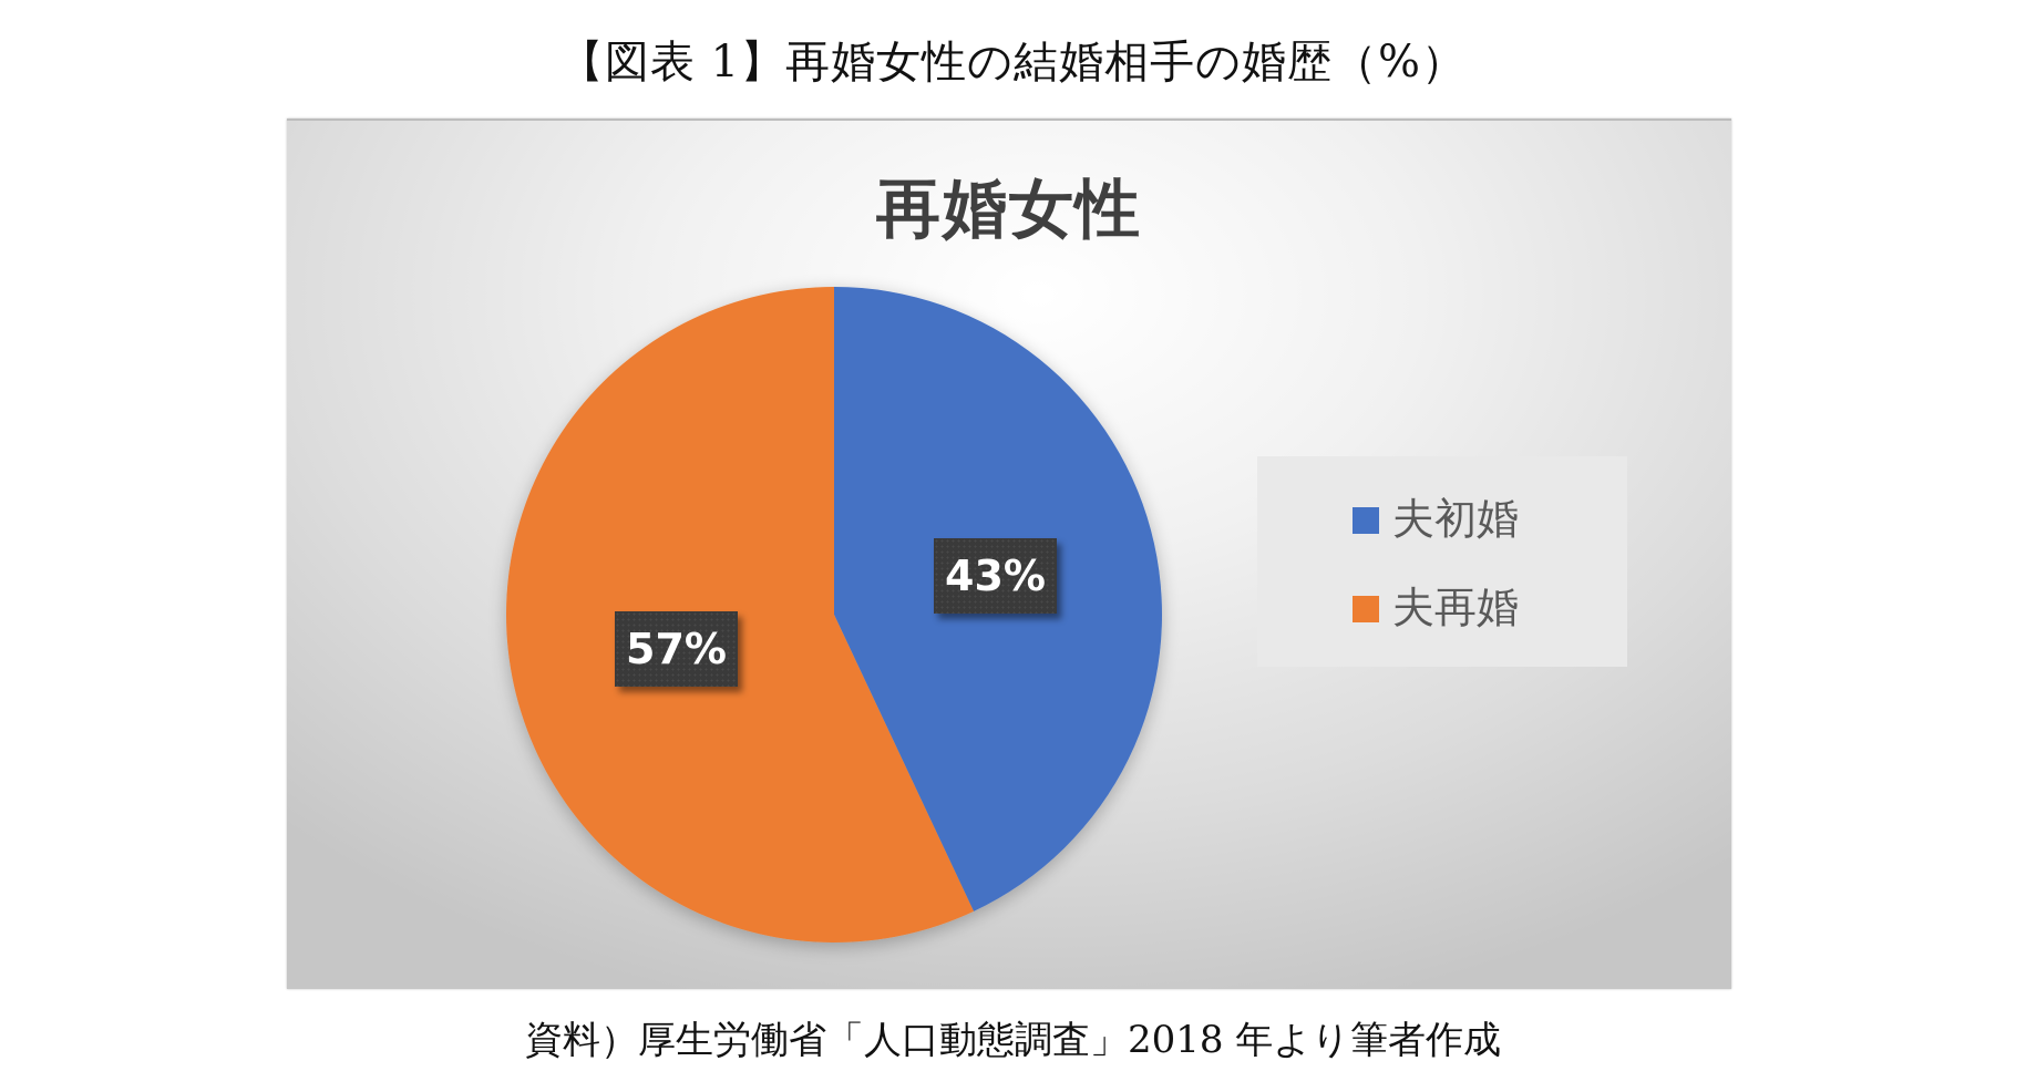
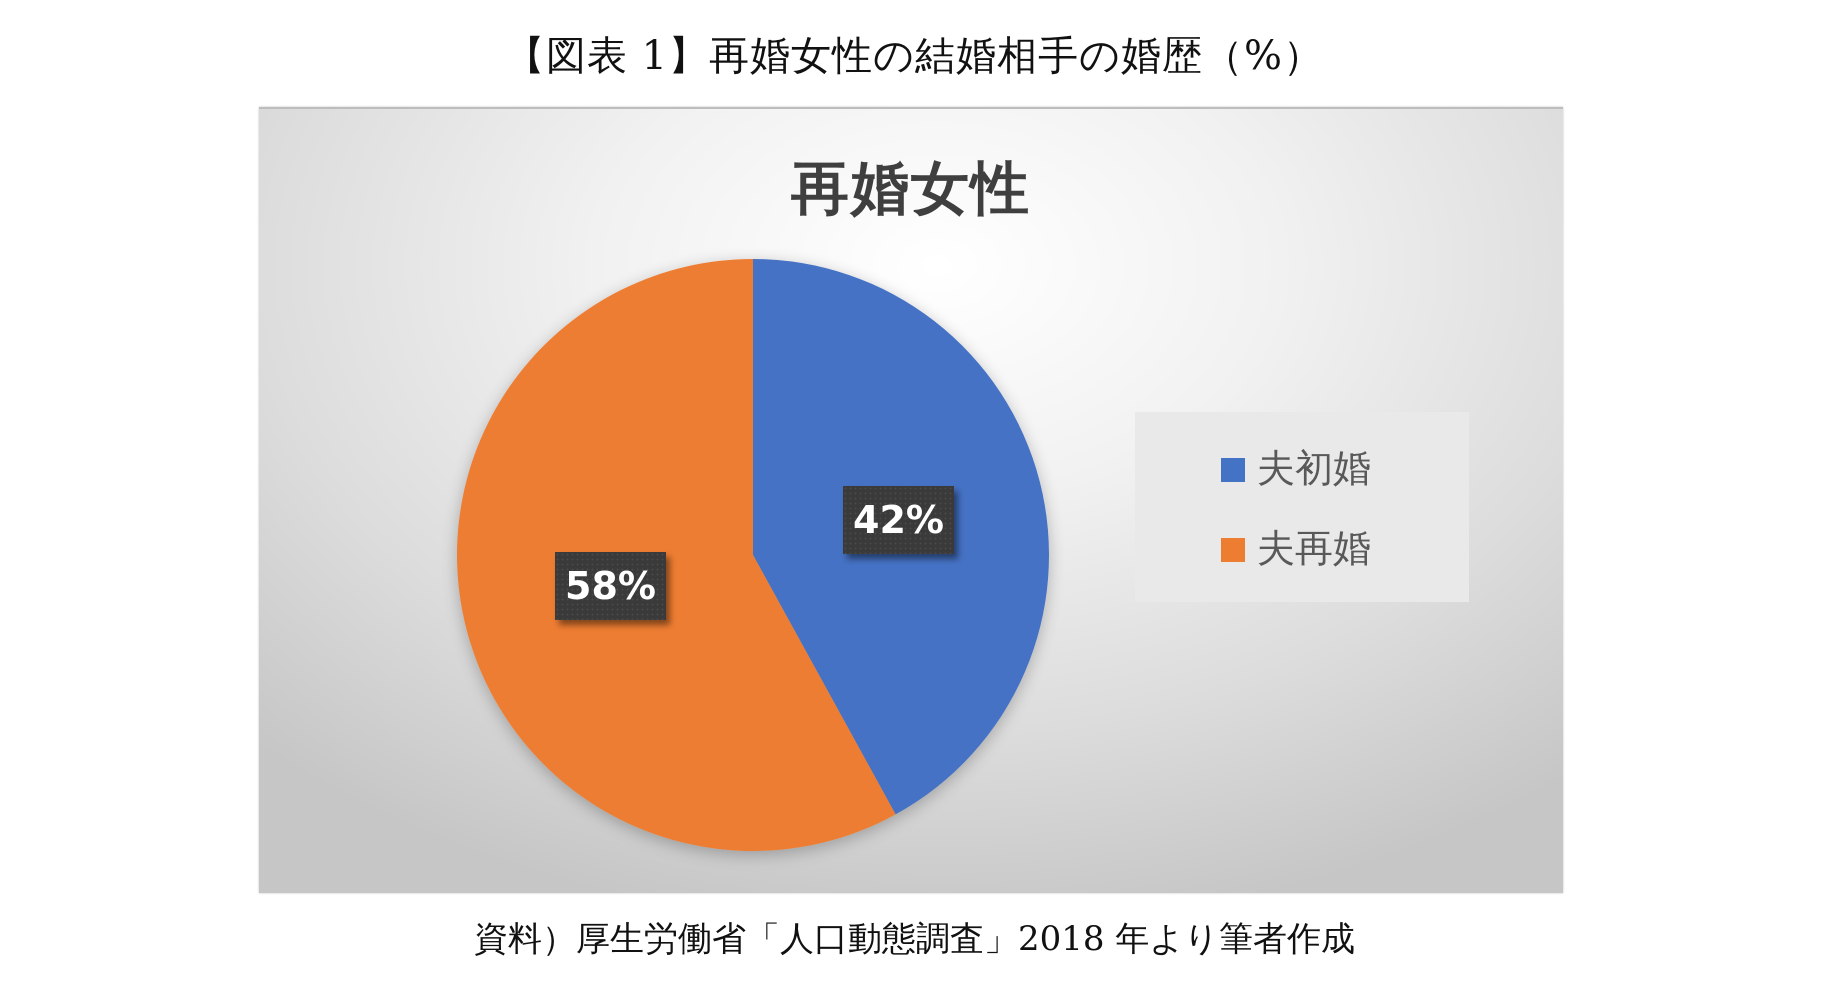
夫初婚: 43% -> 42%
夫再婚: 57% -> 58%
